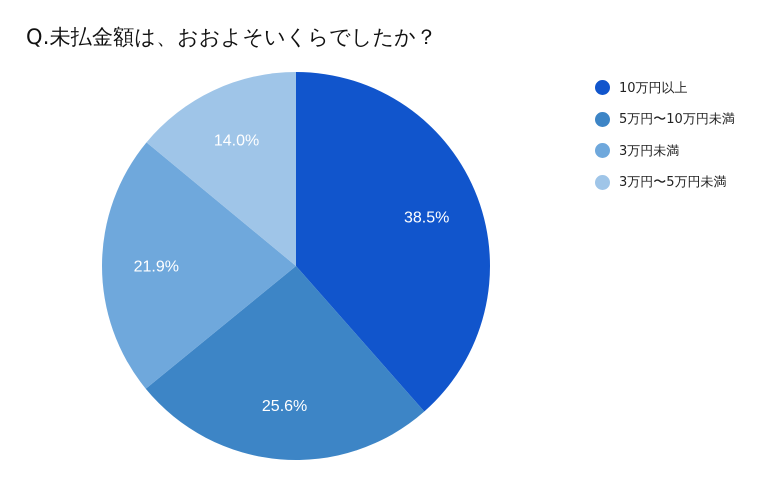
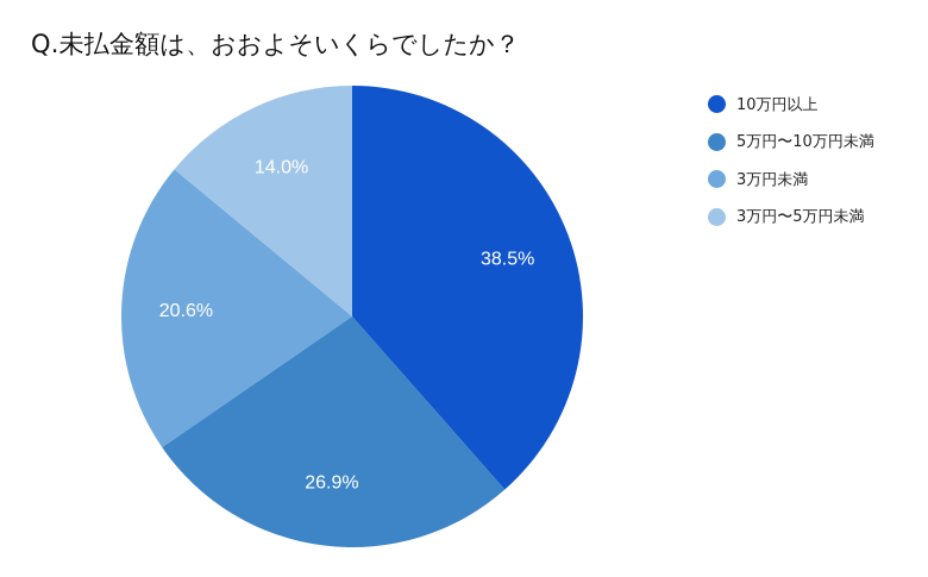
5万円〜10万円未満: 25.6% -> 26.9%
3万円未満: 21.9% -> 20.6%
